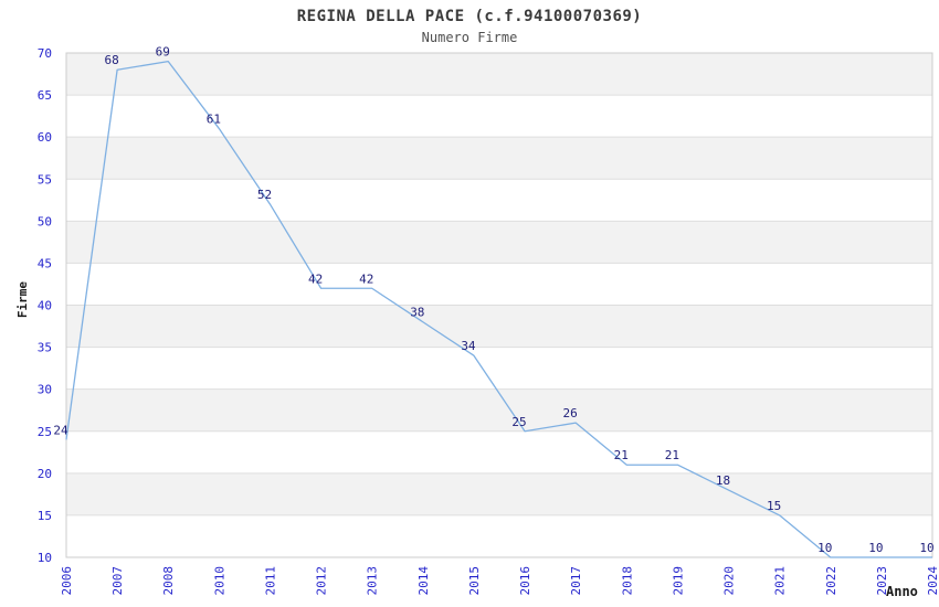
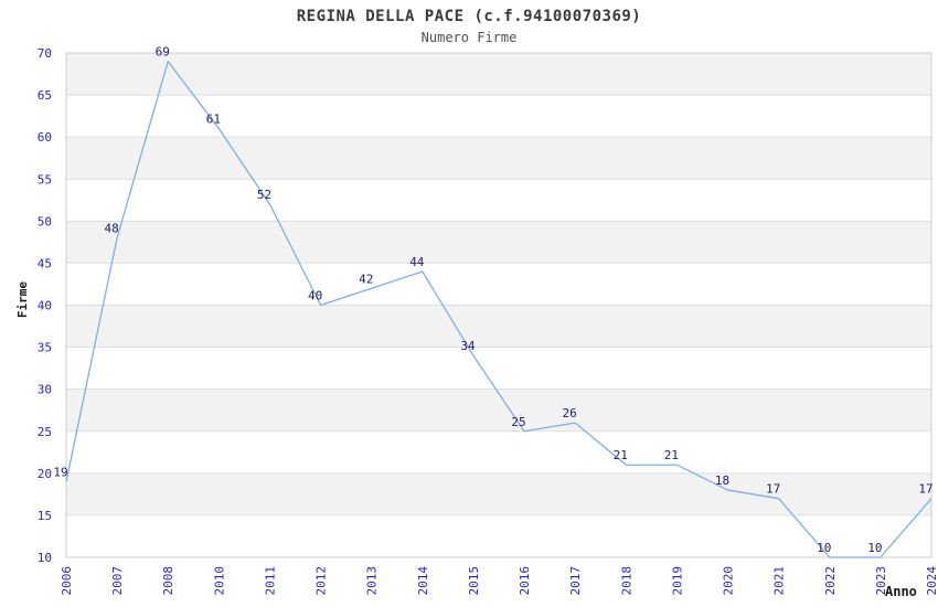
2006: 24 -> 19
2007: 68 -> 48
2012: 42 -> 40
2014: 38 -> 44
2021: 15 -> 17
2024: 10 -> 17
